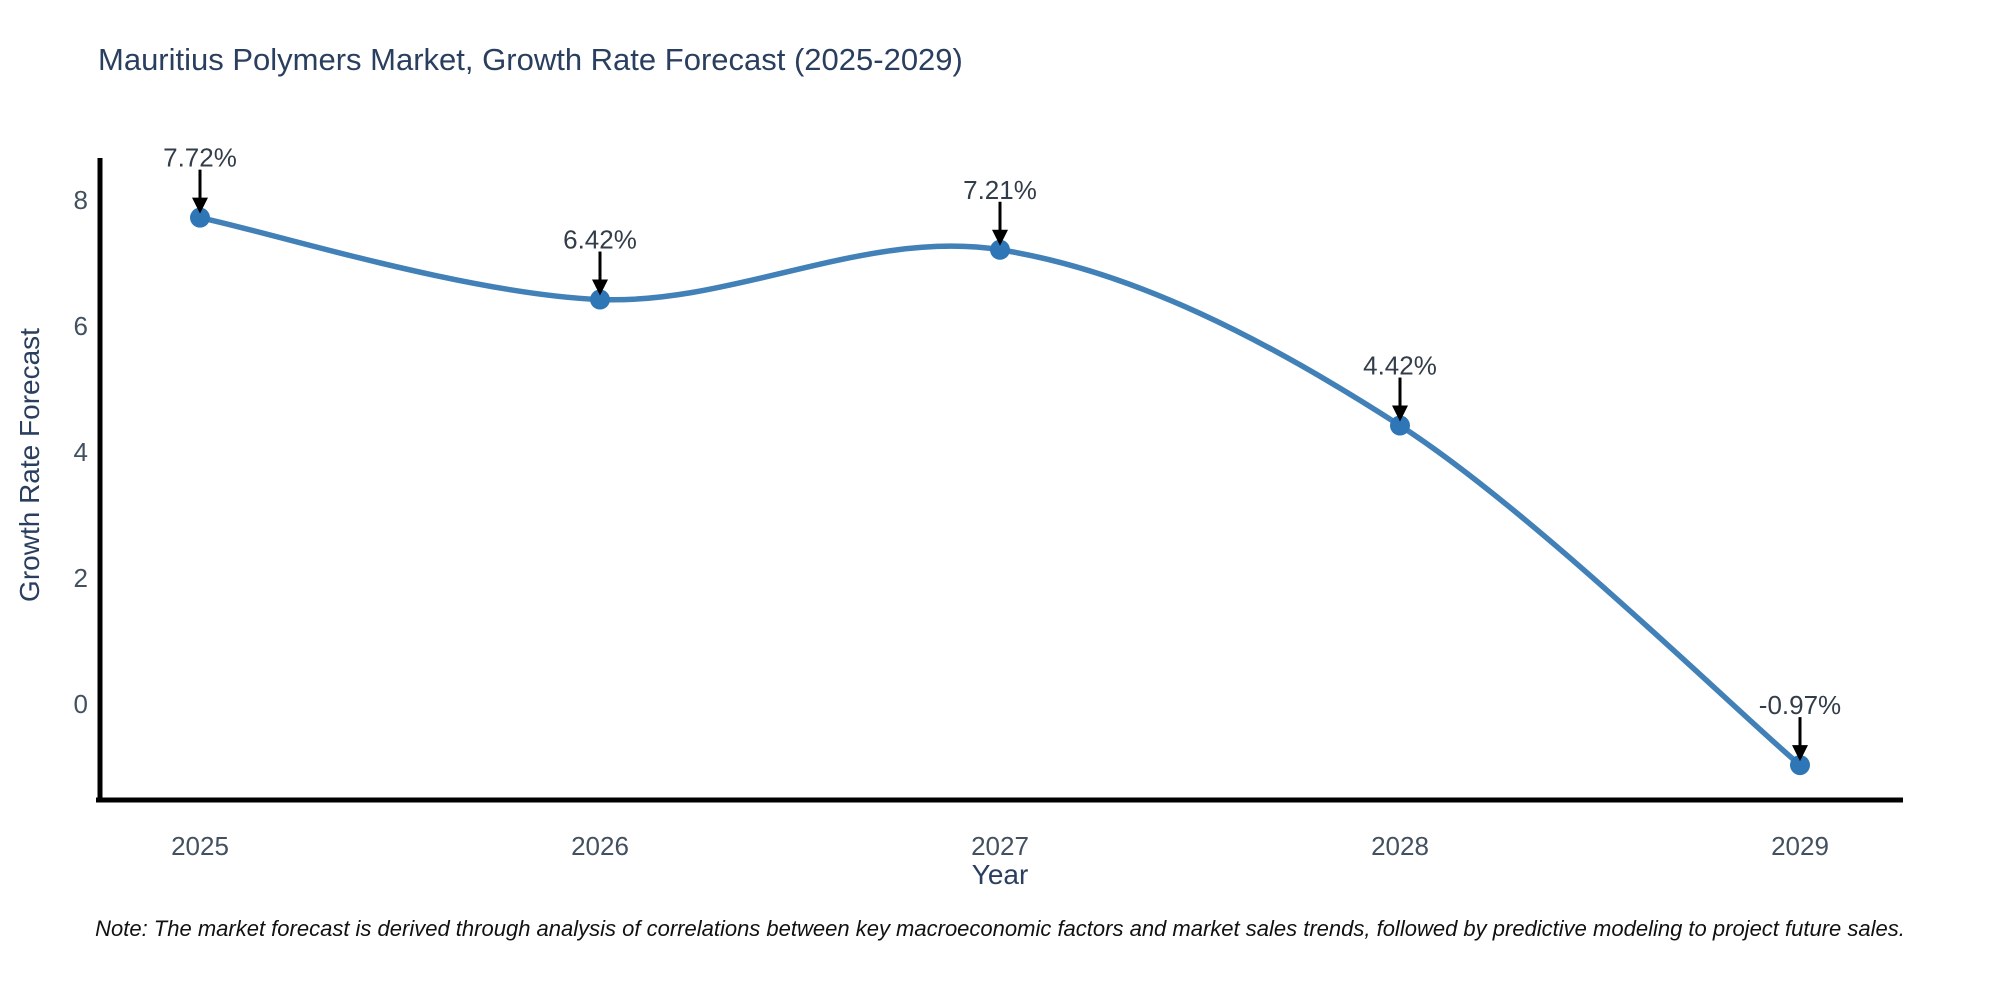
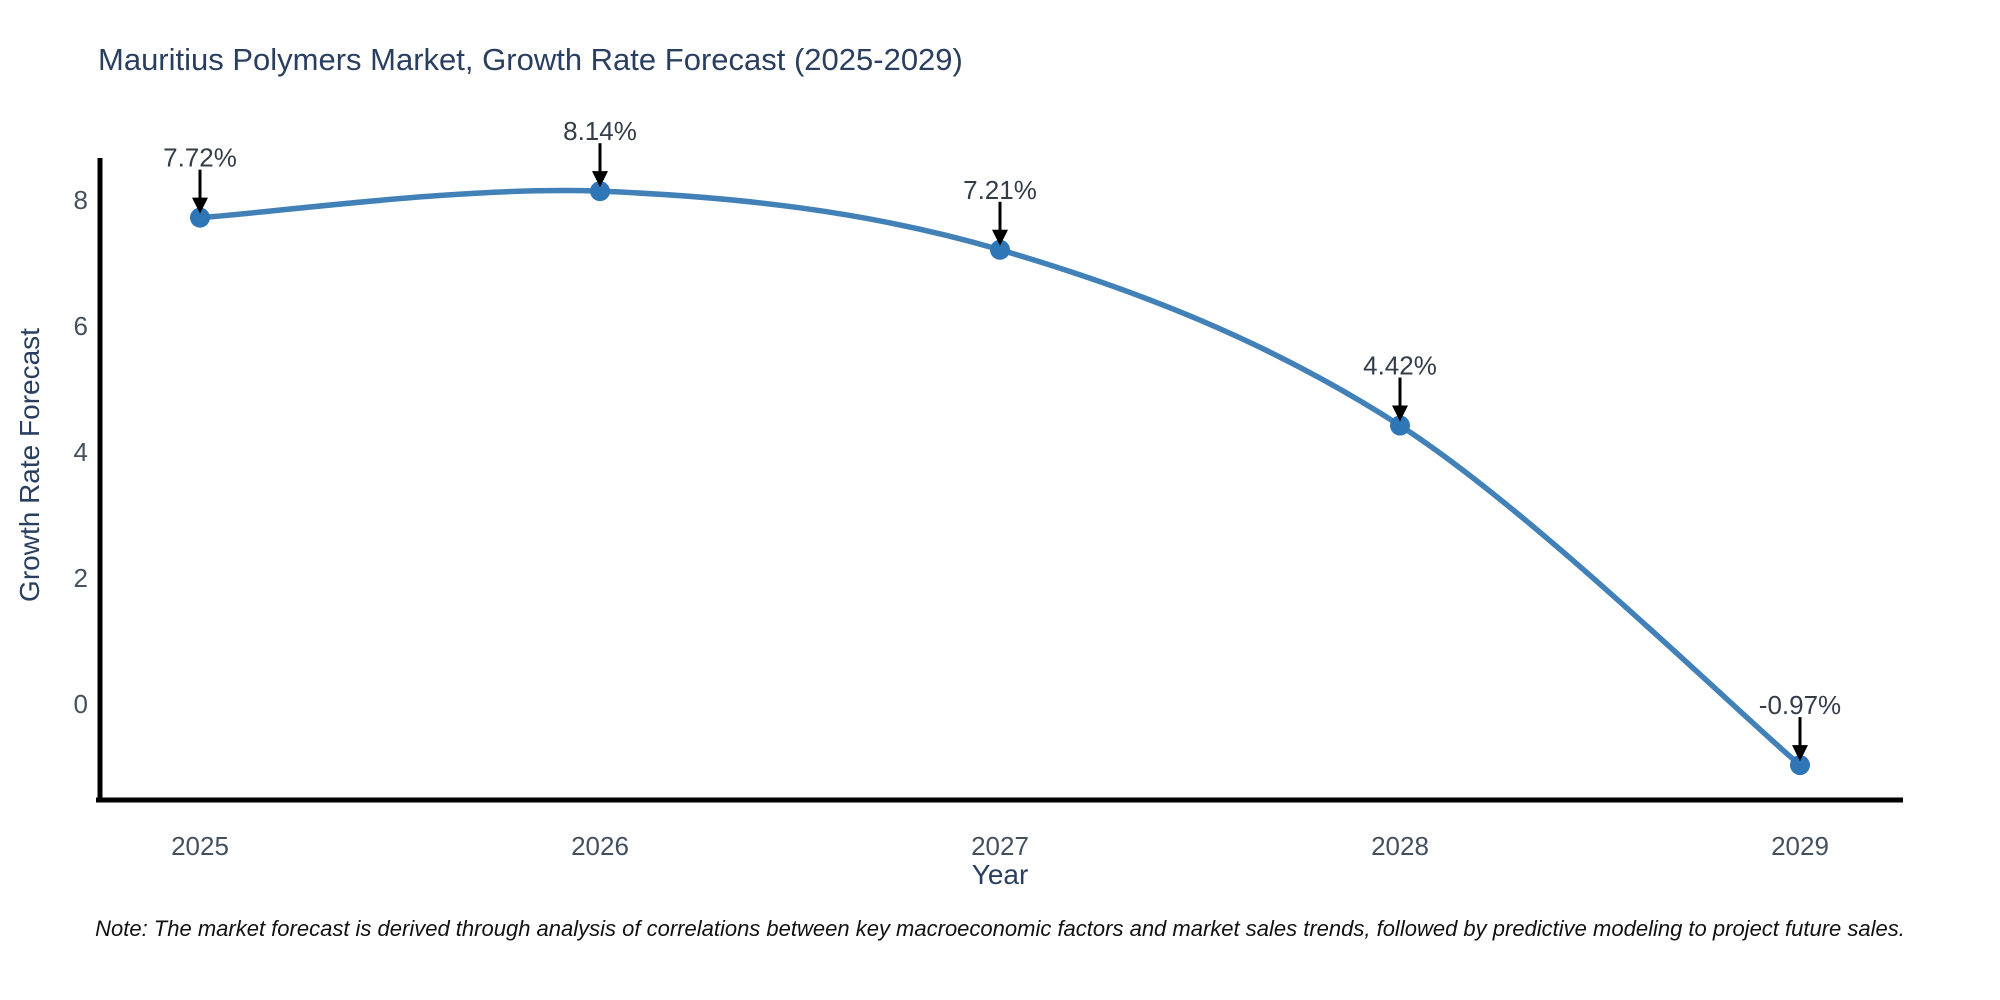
2026: 6.42% -> 8.14%
